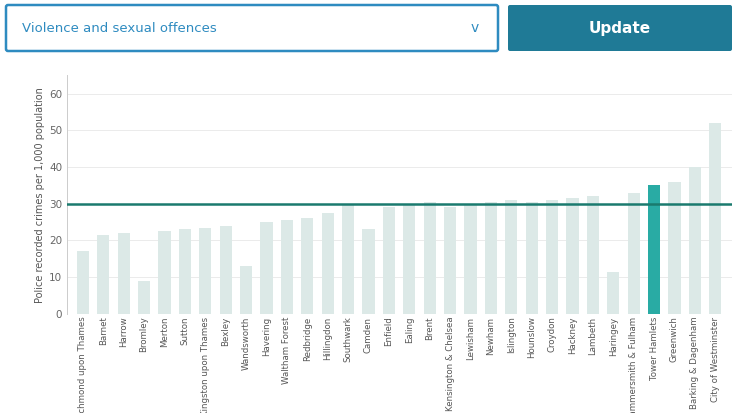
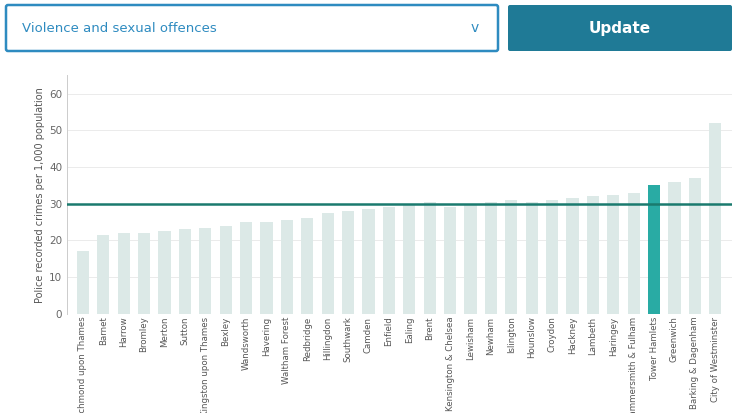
Bromley: 9.0 -> 22.0
Wandsworth: 13.0 -> 25.0
Southwark: 30.0 -> 28.0
Camden: 23.0 -> 28.5
Haringey: 11.5 -> 32.5
Barking & Dagenham: 40.0 -> 37.0
